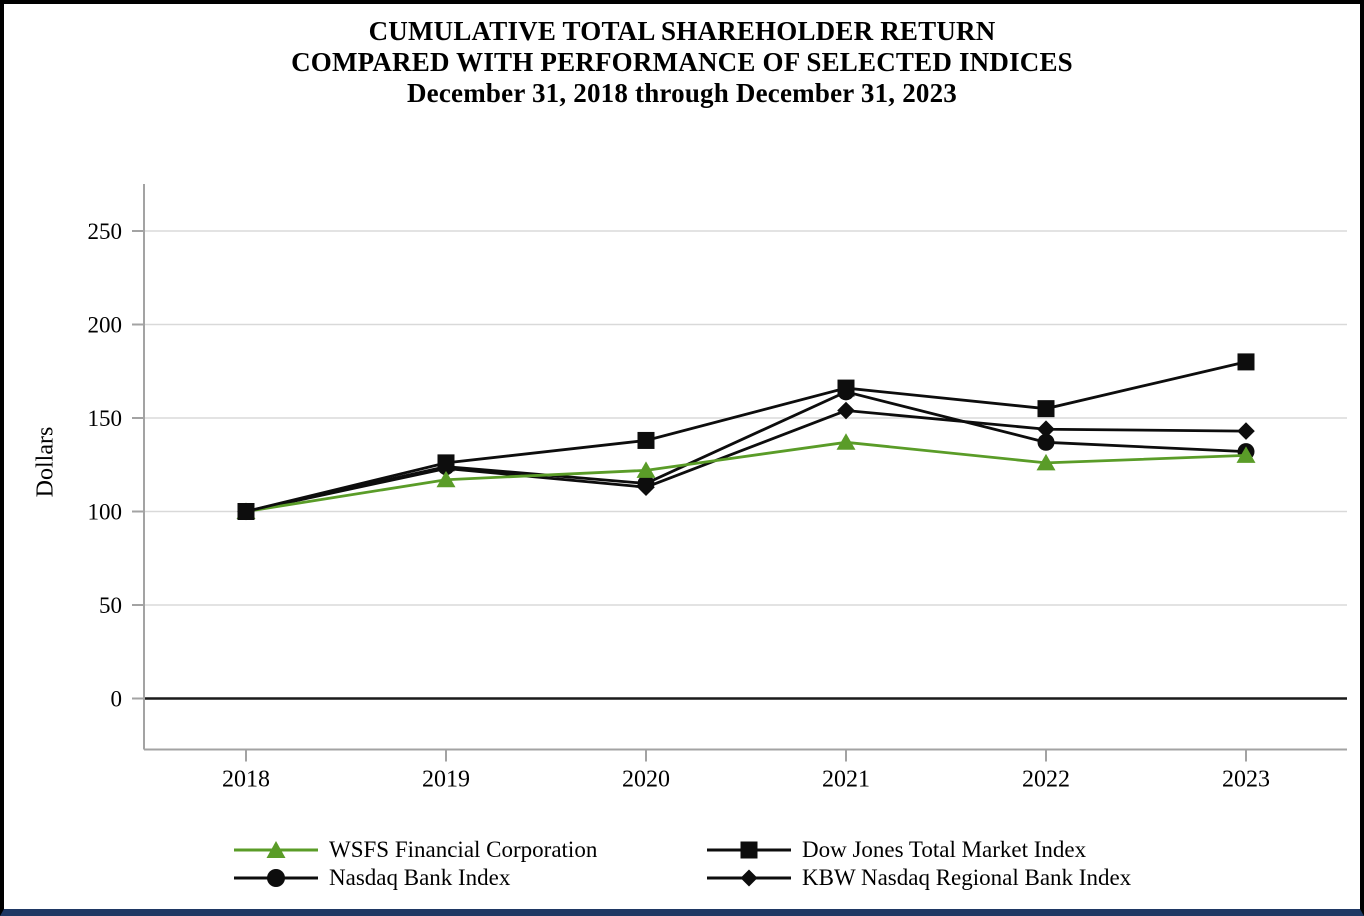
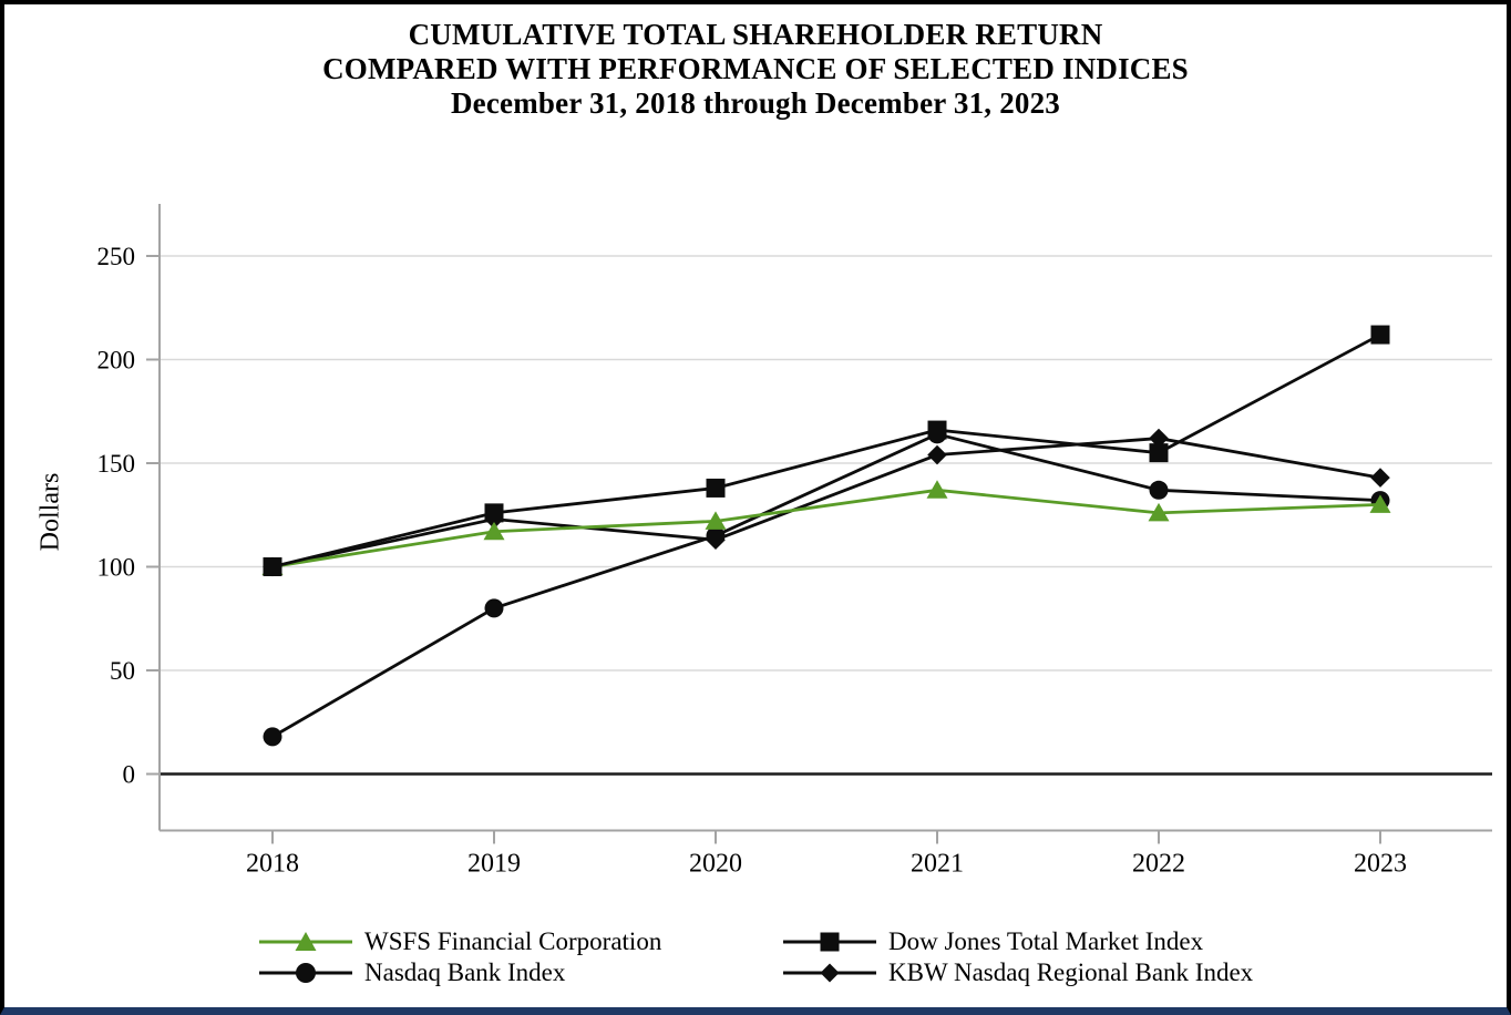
Nasdaq Bank Index/2018: 100 -> 18
Nasdaq Bank Index/2019: 124 -> 80
KBW Nasdaq Regional Bank Index/2022: 144 -> 162
Dow Jones Total Market Index/2023: 180 -> 212
